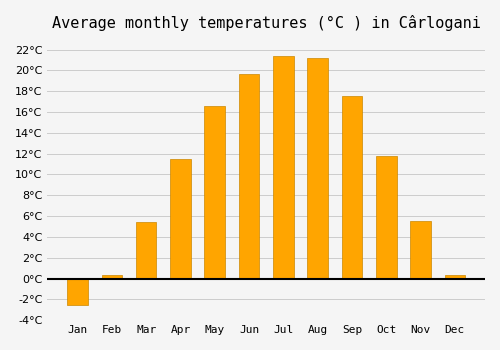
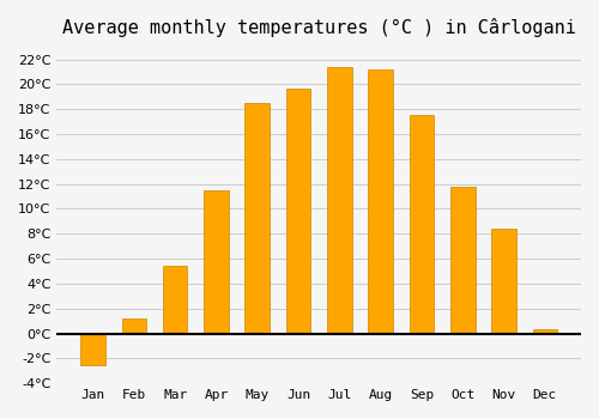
Feb: 0.3°C -> 1.2°C
May: 16.6°C -> 18.5°C
Nov: 5.5°C -> 8.4°C
